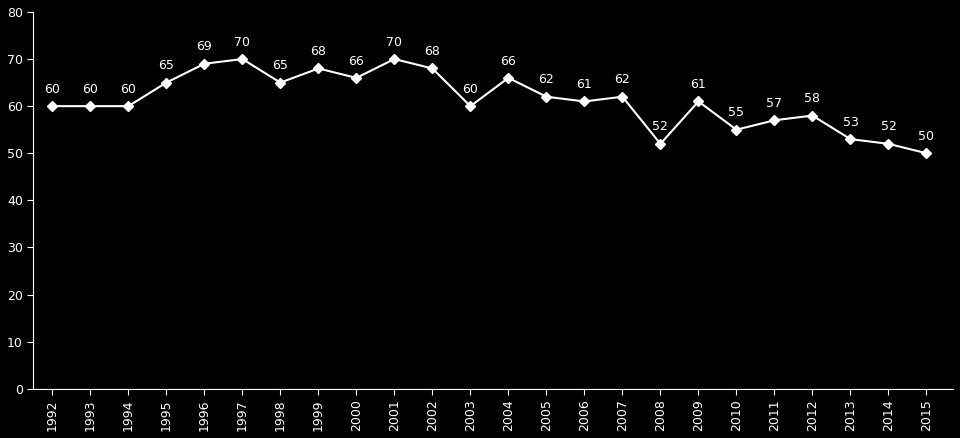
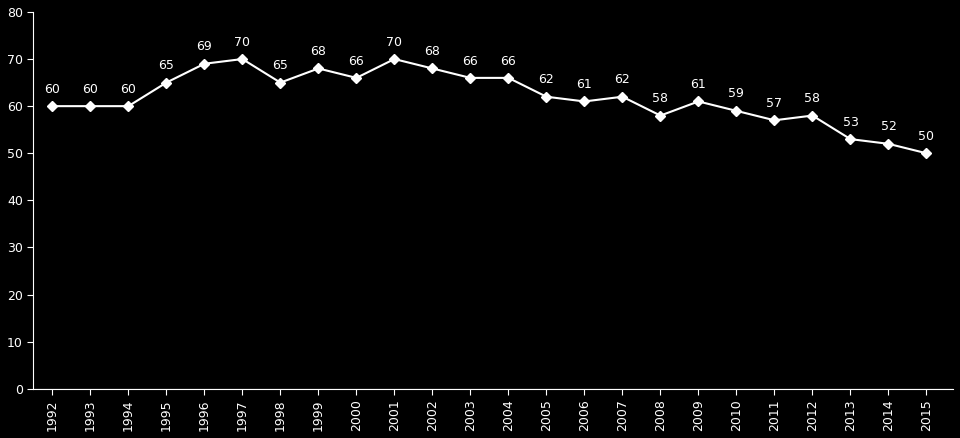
2003: 60 -> 66
2008: 52 -> 58
2010: 55 -> 59
